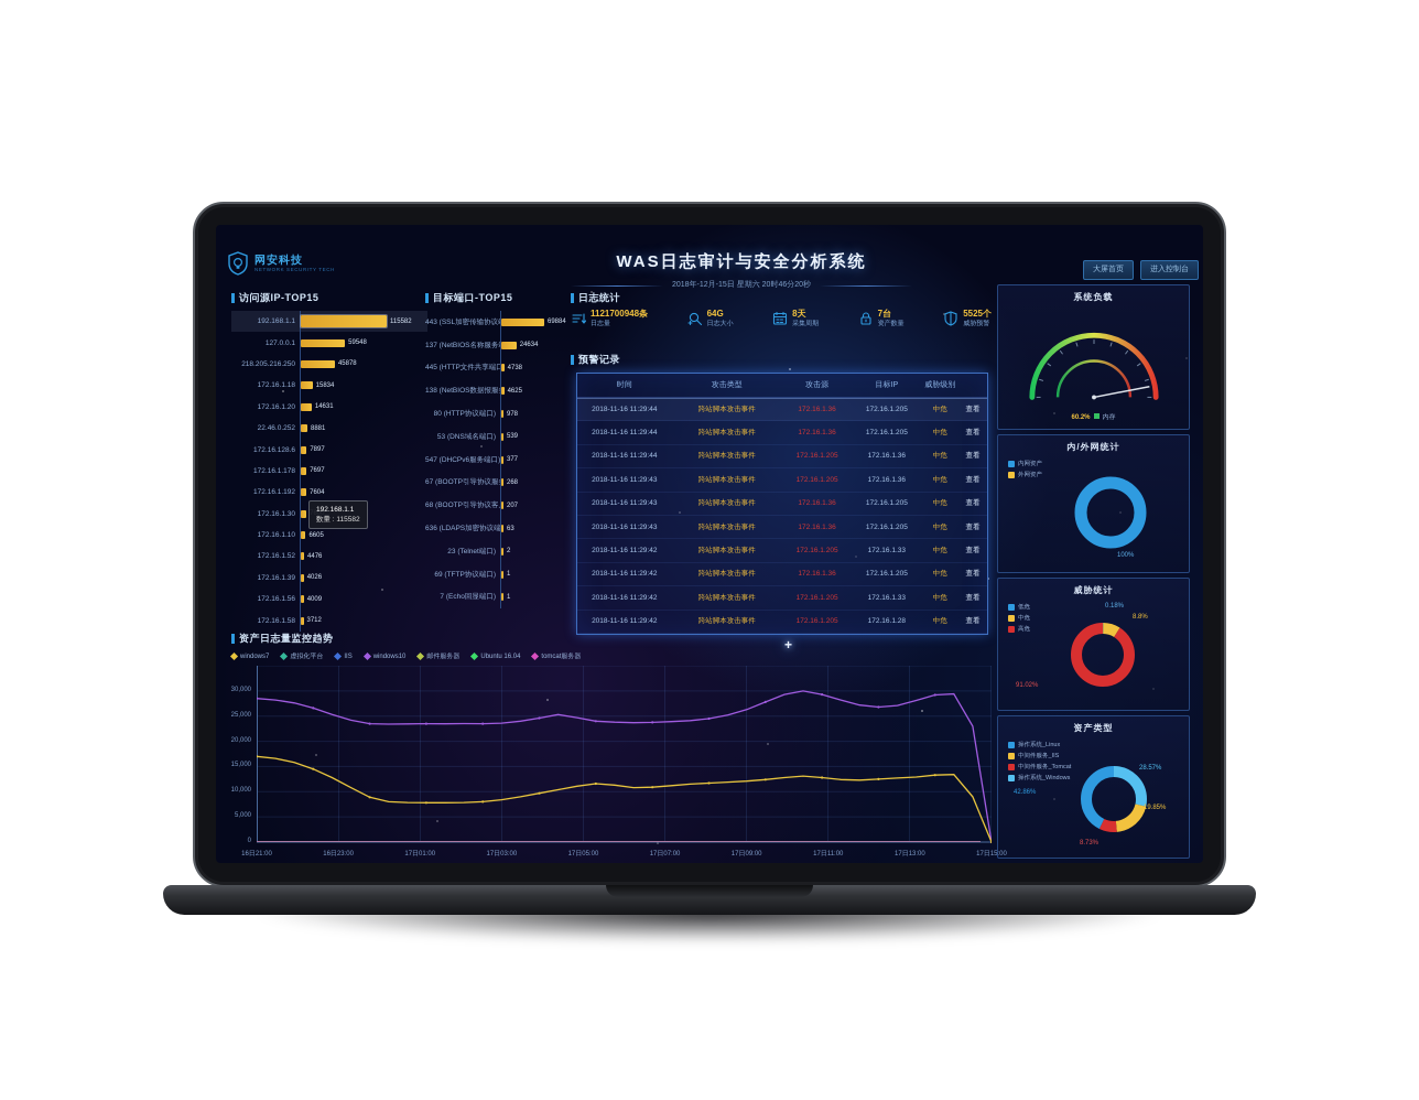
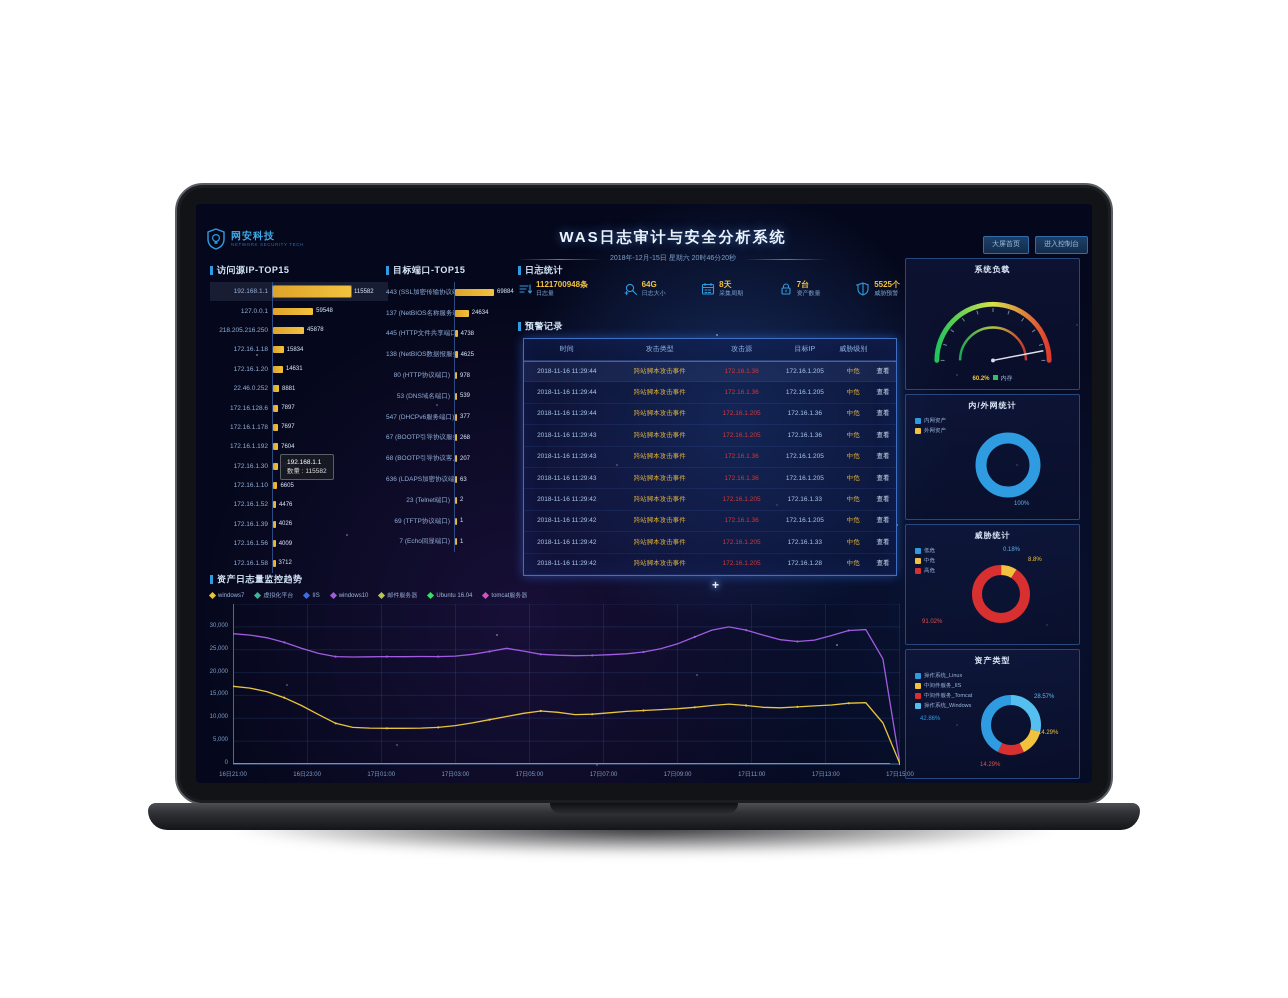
资产类型/中间件服务_IIS: 19.85% -> 14.29%
资产类型/中间件服务_Tomcat: 8.73% -> 14.29%
